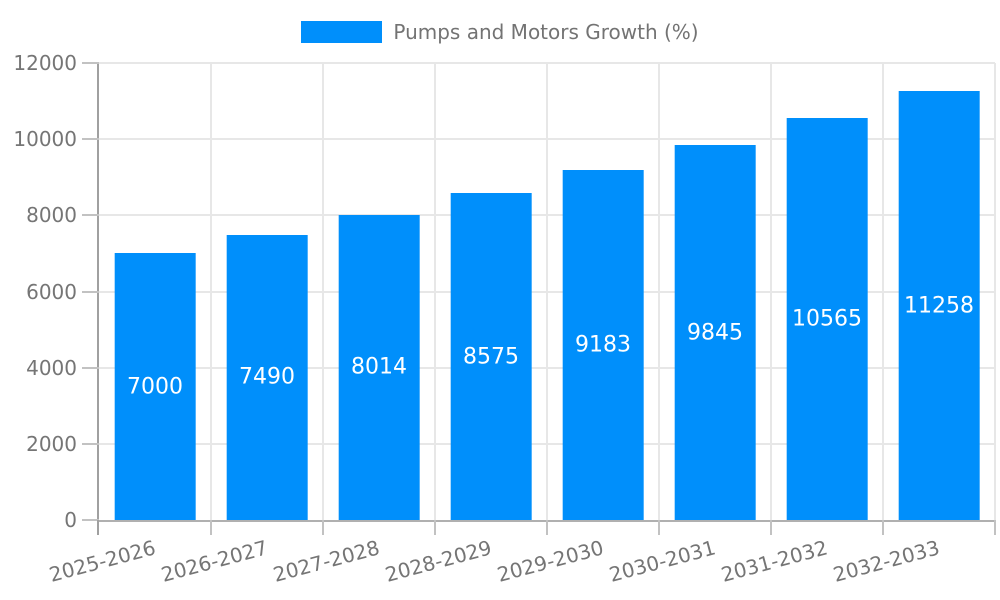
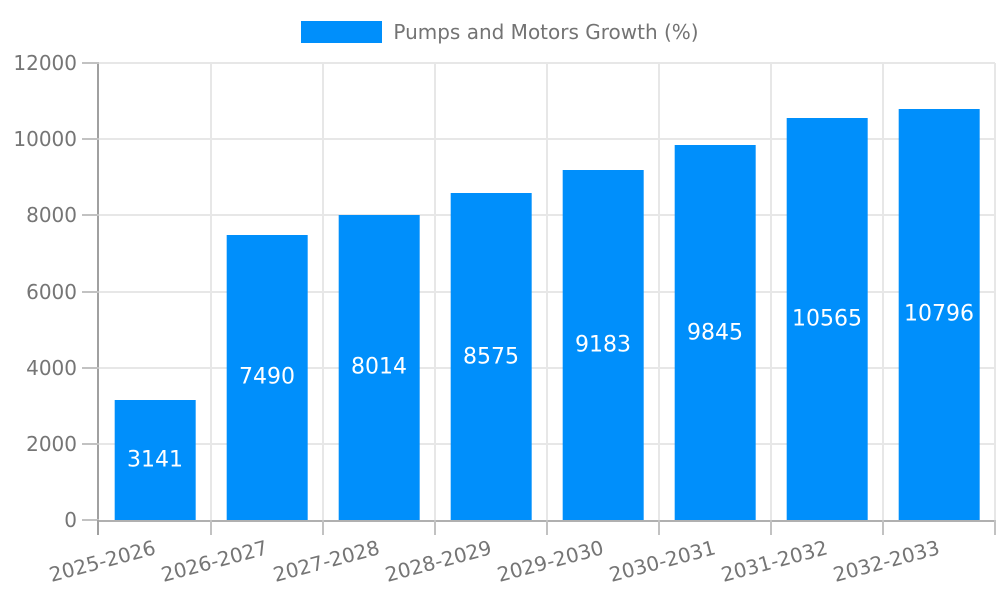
2025-2026: 7000 -> 3141
2032-2033: 11258 -> 10796
